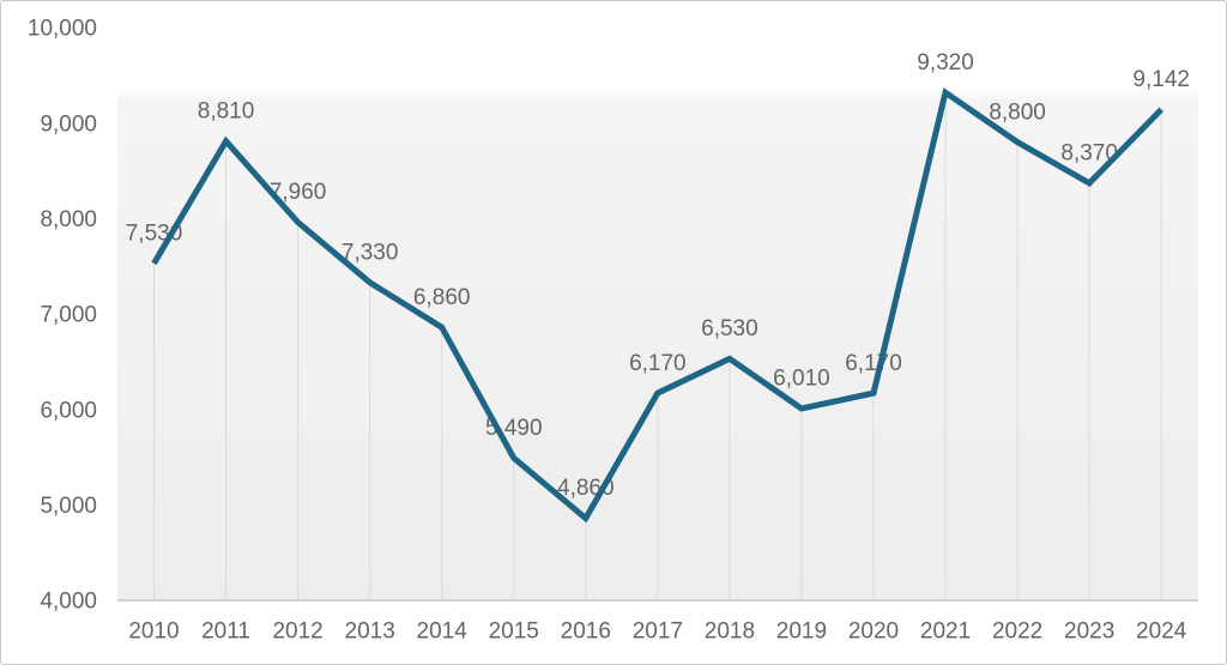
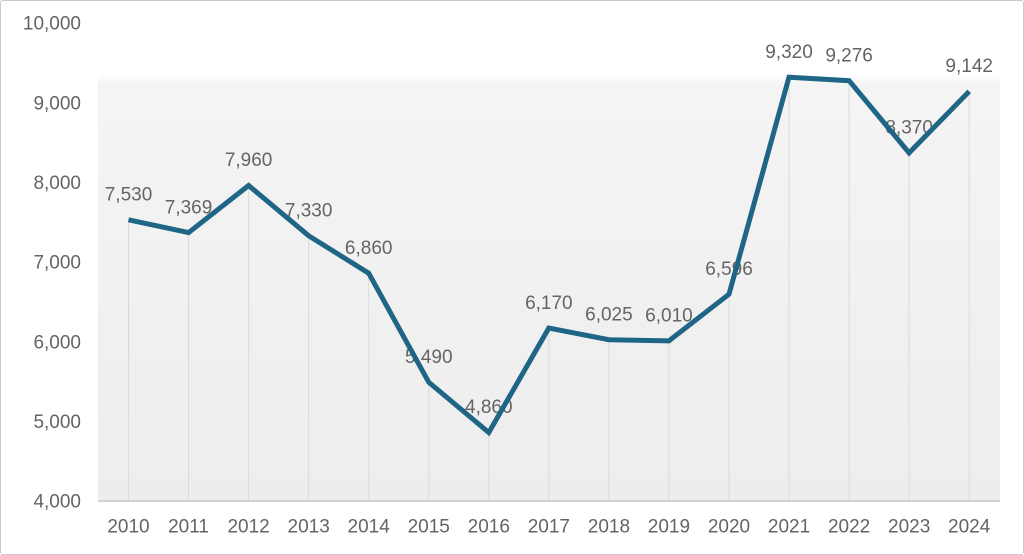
2011: 8,810 -> 7,369
2018: 6,530 -> 6,025
2020: 6,170 -> 6,596
2022: 8,800 -> 9,276
